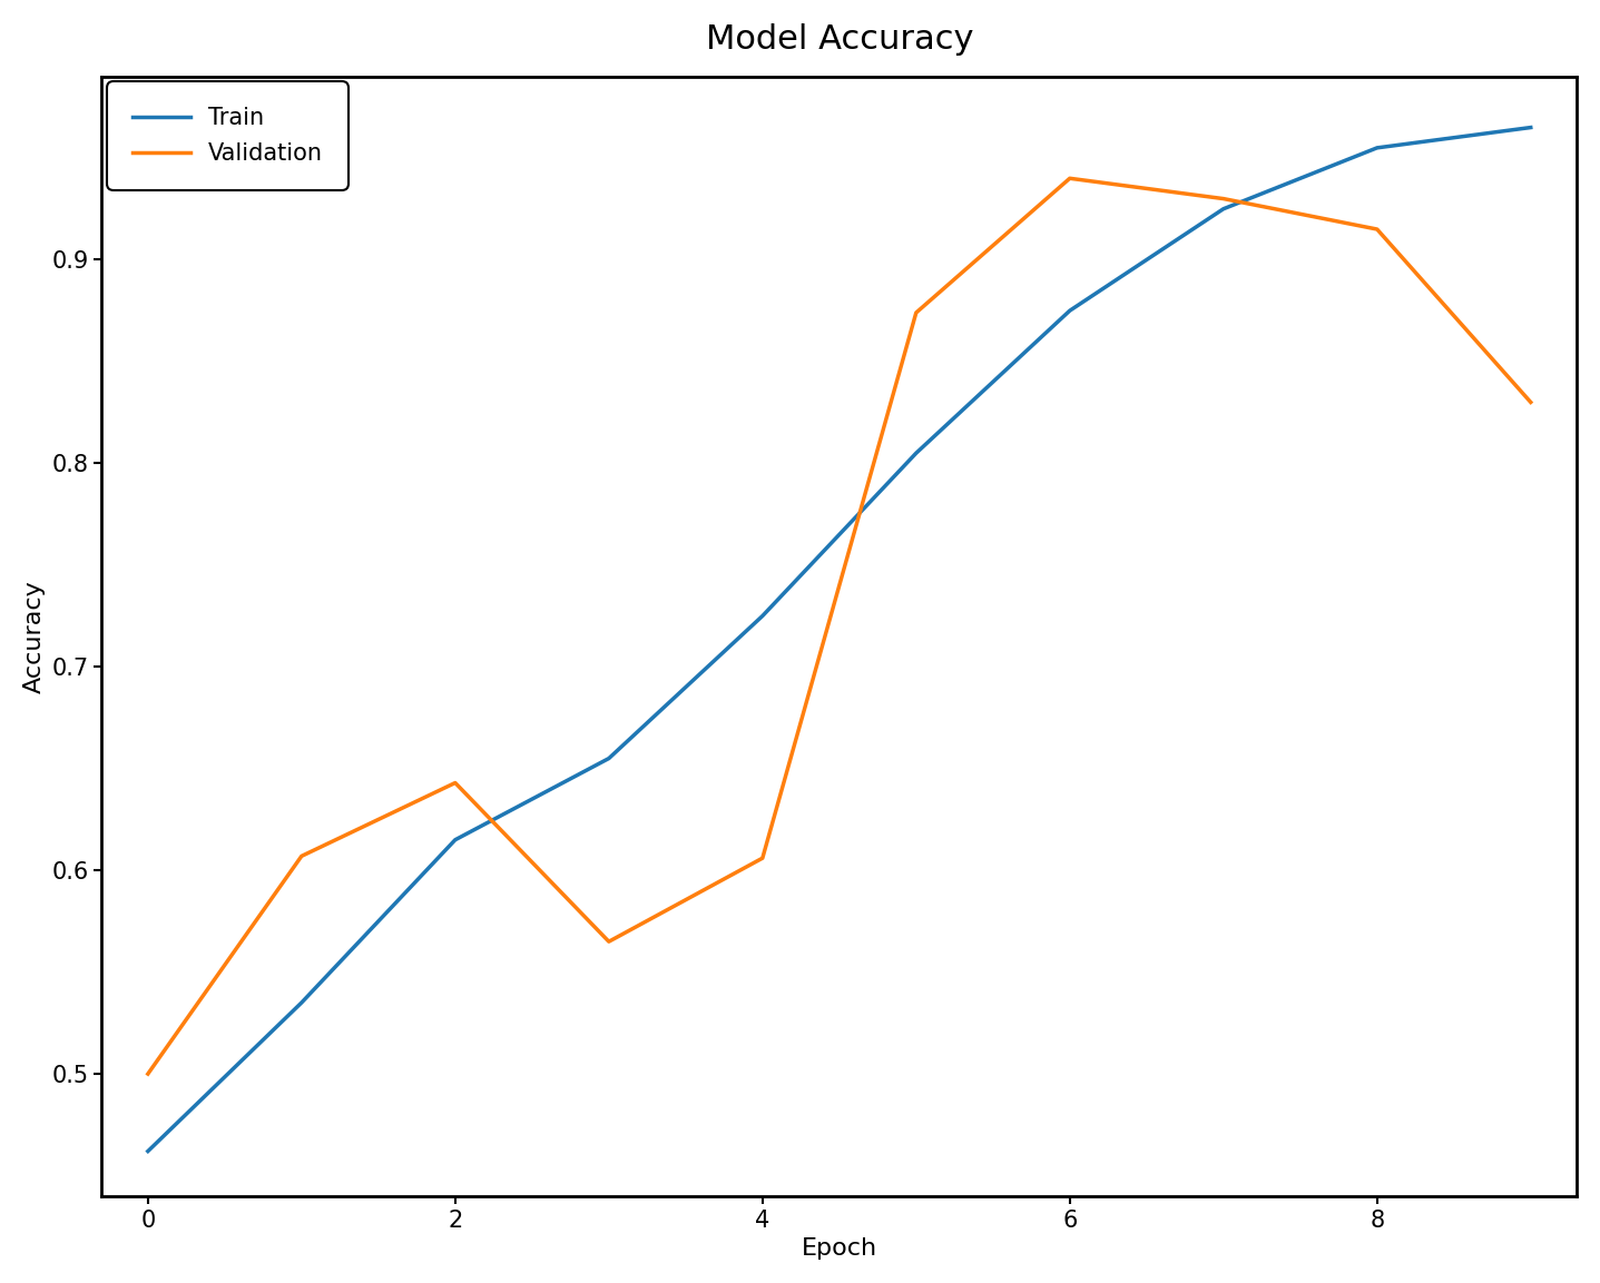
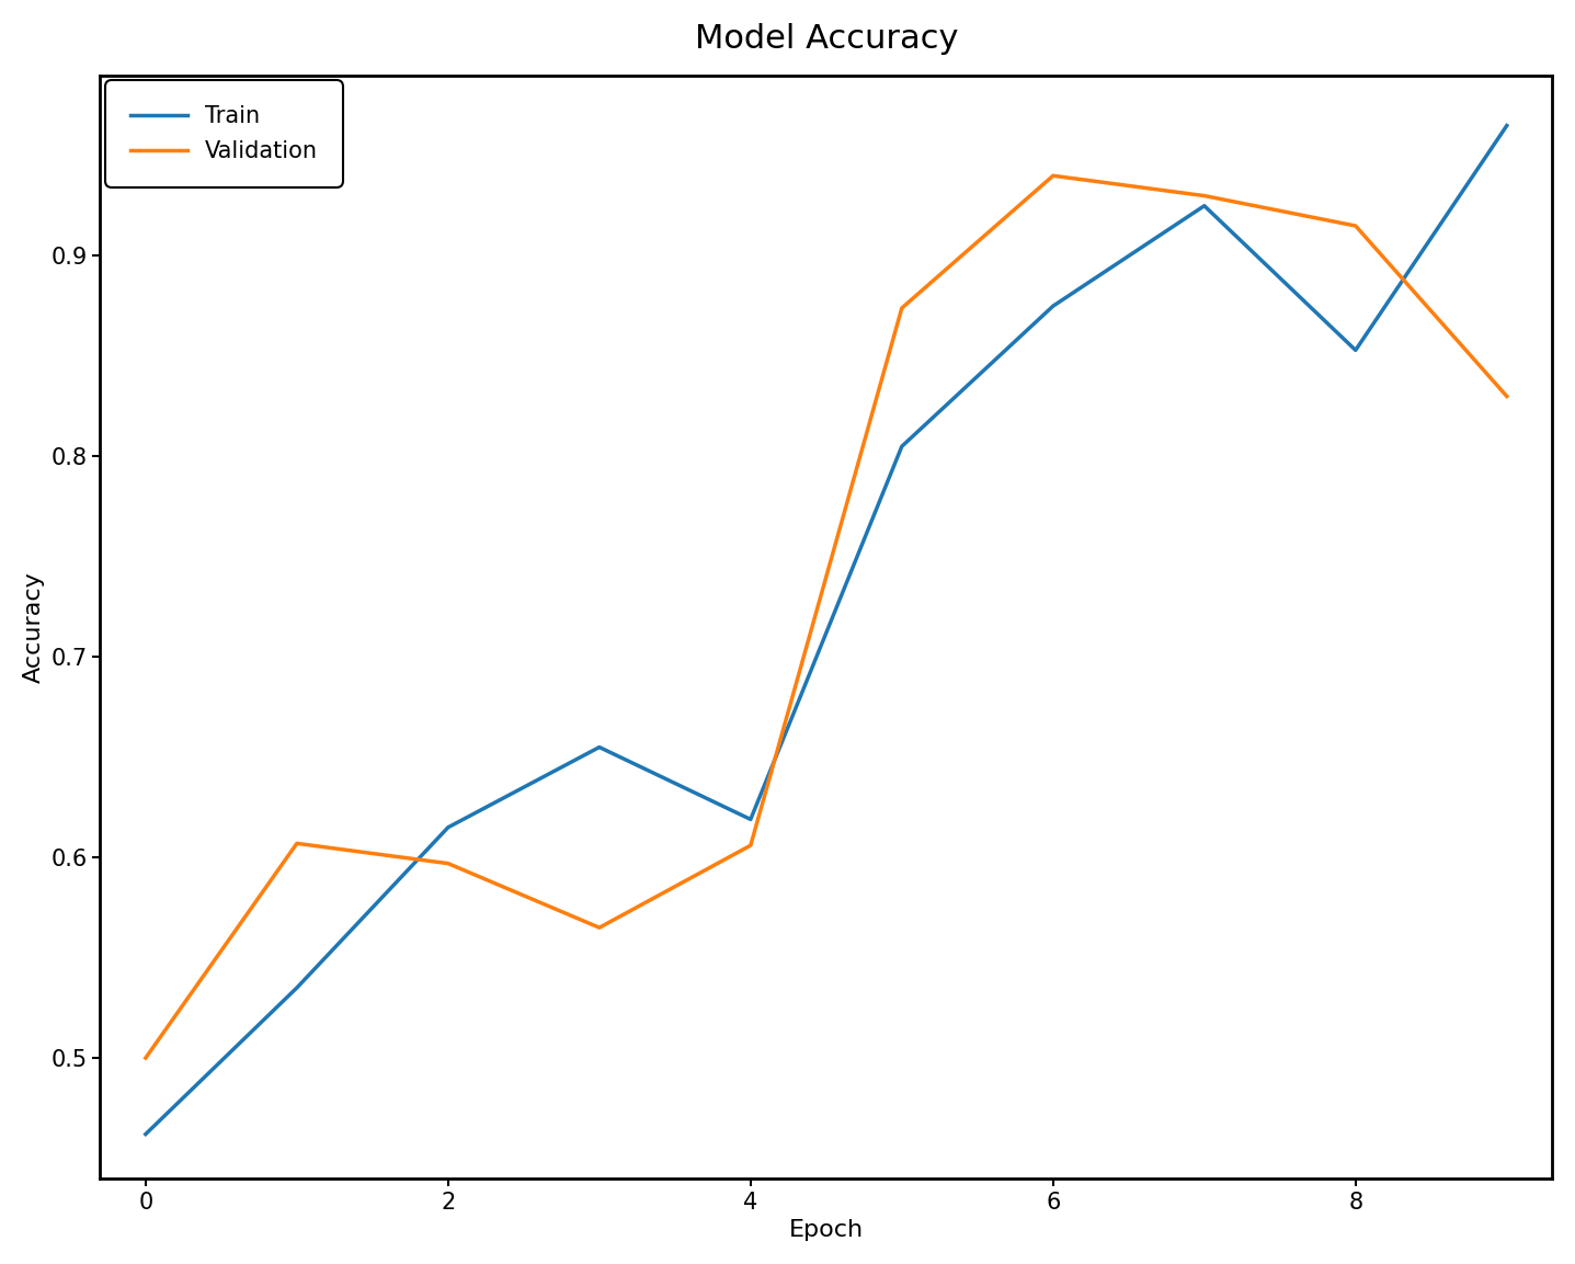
Validation/2: 0.643 -> 0.597
Train/4: 0.725 -> 0.619
Train/8: 0.955 -> 0.853
